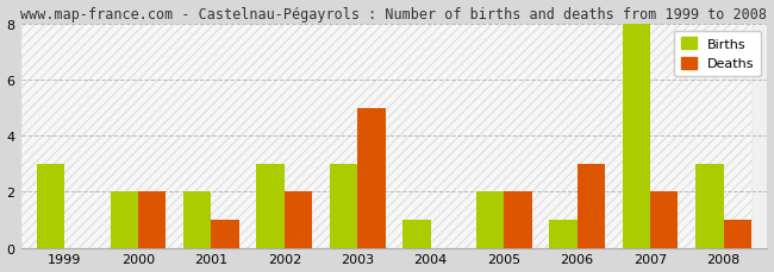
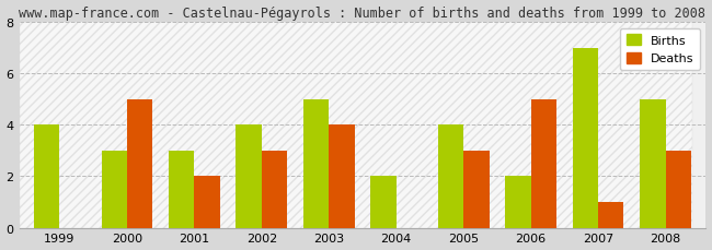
Births/1999: 3 -> 4
Births/2000: 2 -> 3
Deaths/2000: 2 -> 5
Births/2001: 2 -> 3
Deaths/2001: 1 -> 2
Births/2002: 3 -> 4
Deaths/2002: 2 -> 3
Births/2003: 3 -> 5
Deaths/2003: 5 -> 4
Births/2004: 1 -> 2
Births/2005: 2 -> 4
Deaths/2005: 2 -> 3
Births/2006: 1 -> 2
Deaths/2006: 3 -> 5
Births/2007: 8 -> 7
Deaths/2007: 2 -> 1
Births/2008: 3 -> 5
Deaths/2008: 1 -> 3
